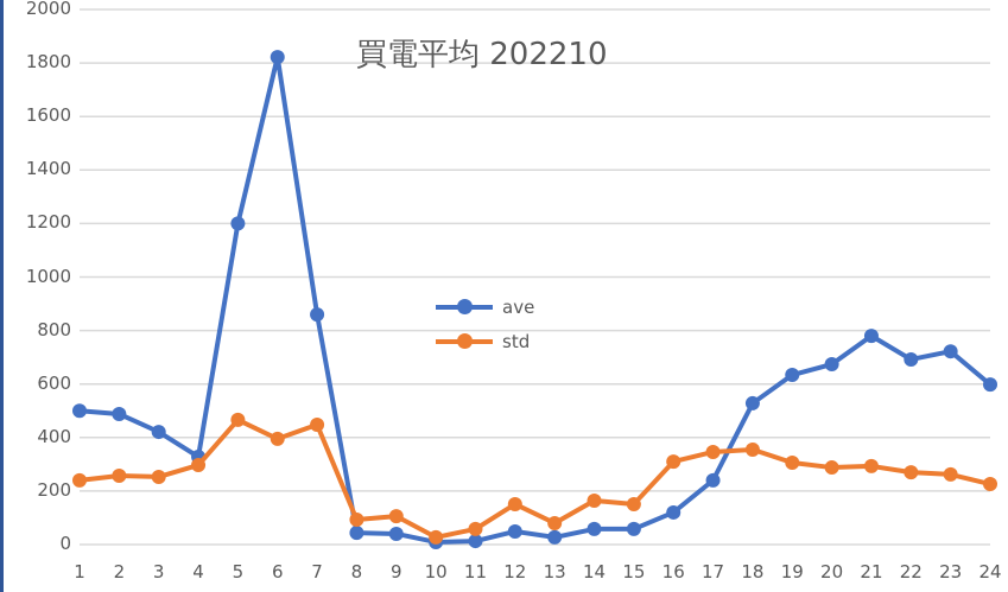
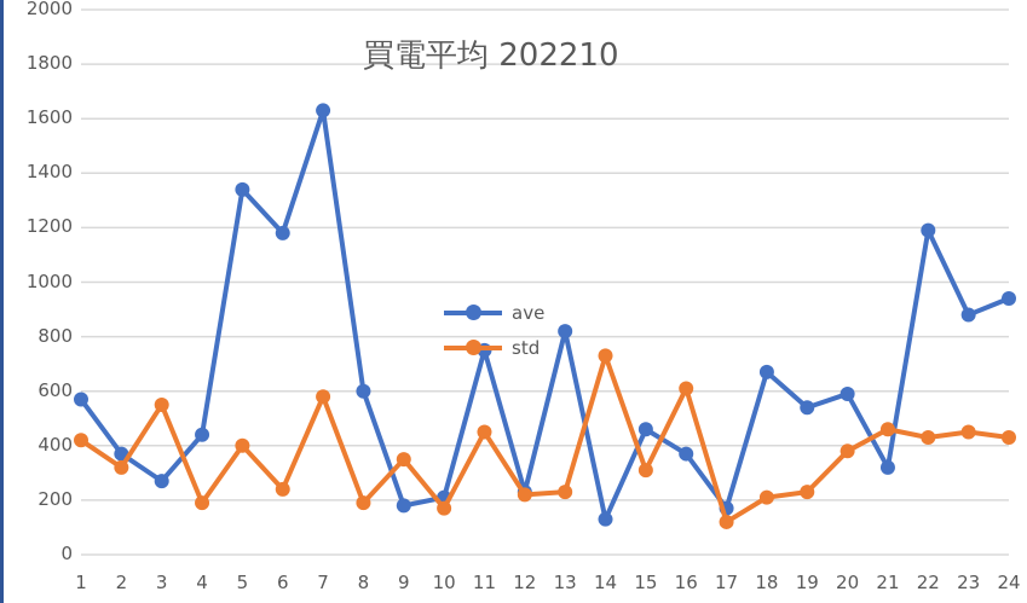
ave/1: 500 -> 570
std/1: 240 -> 420
ave/2: 490 -> 370
std/2: 260 -> 320
ave/3: 420 -> 270
std/3: 250 -> 550
ave/4: 330 -> 440
std/4: 300 -> 190
ave/5: 1200 -> 1340
std/5: 470 -> 400
ave/6: 1820 -> 1180
std/6: 400 -> 240
ave/7: 860 -> 1630
std/7: 450 -> 580
ave/8: 40 -> 600
std/8: 90 -> 190
ave/9: 40 -> 180
std/9: 110 -> 350
ave/10: 10 -> 210
std/10: 30 -> 170
ave/11: 10 -> 750
std/11: 60 -> 450
ave/12: 50 -> 230
std/12: 150 -> 220
ave/13: 30 -> 820
std/13: 80 -> 230
ave/14: 60 -> 130
std/14: 160 -> 730
ave/15: 60 -> 460
std/15: 150 -> 310
ave/16: 120 -> 370
std/16: 310 -> 610
ave/17: 240 -> 170
std/17: 350 -> 120
ave/18: 530 -> 670
std/18: 360 -> 210
ave/19: 630 -> 540
std/19: 310 -> 230
ave/20: 670 -> 590
std/20: 290 -> 380
ave/21: 780 -> 320
std/21: 290 -> 460
ave/22: 690 -> 1190
std/22: 270 -> 430
ave/23: 720 -> 880
std/23: 260 -> 450
ave/24: 600 -> 940
std/24: 230 -> 430
